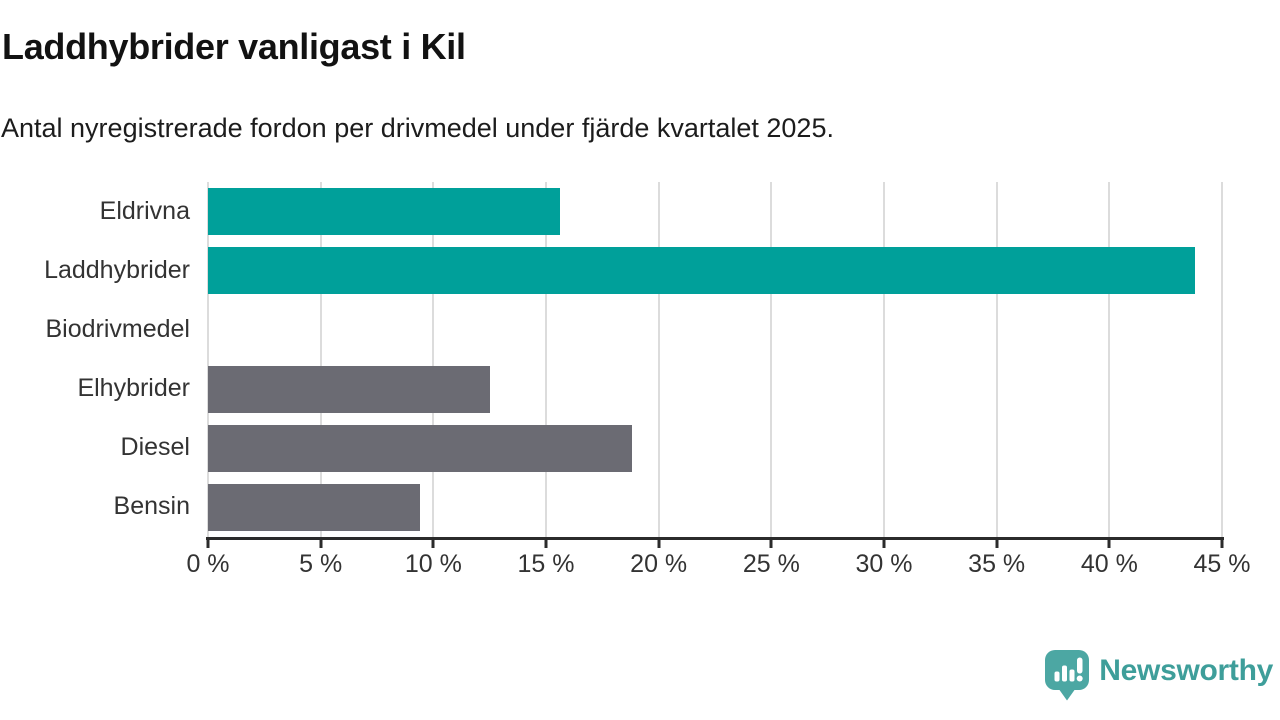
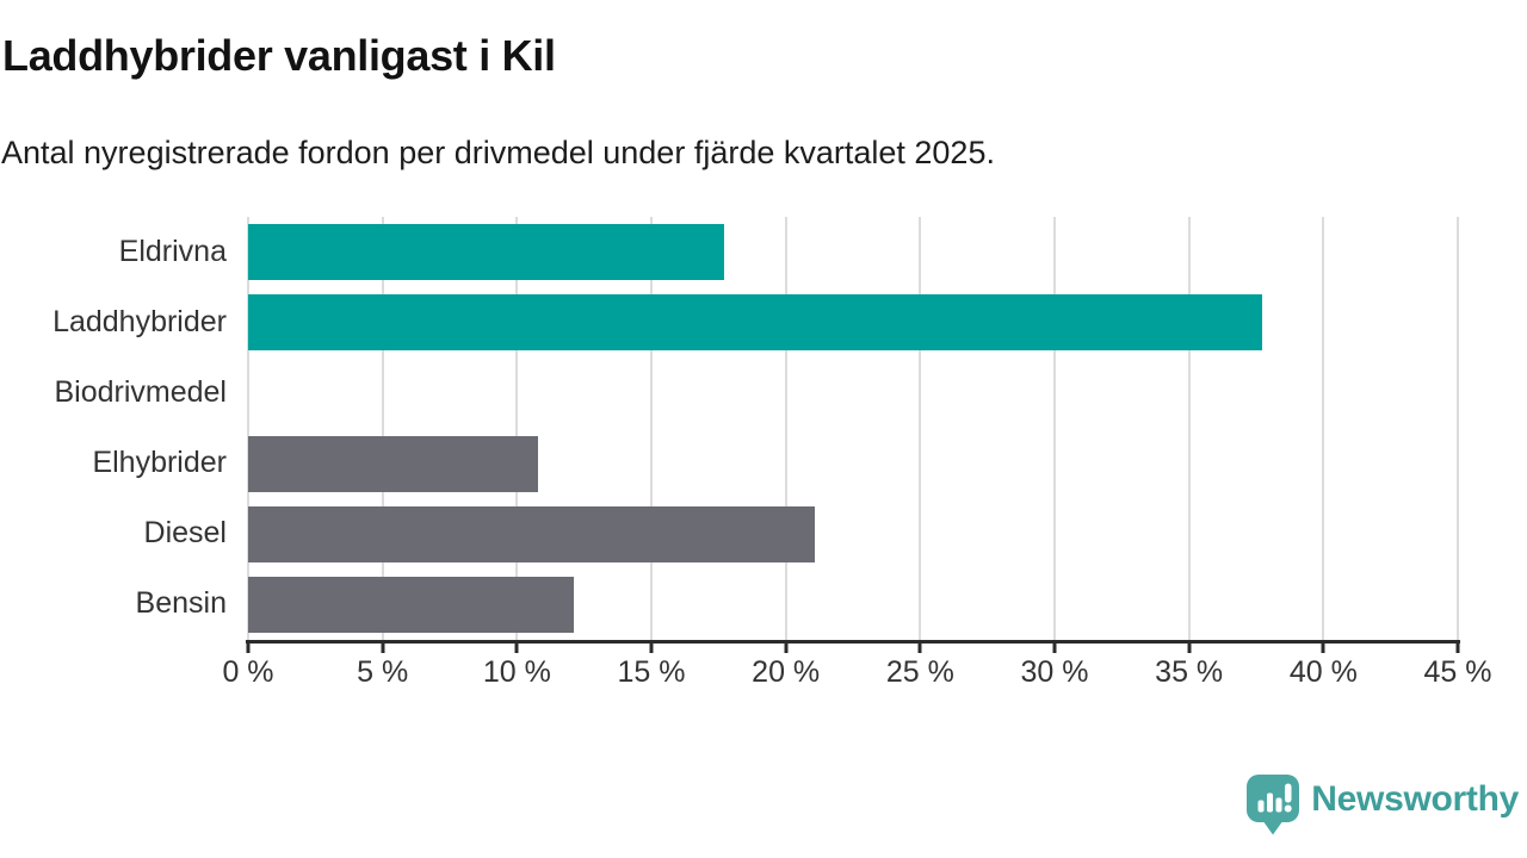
Eldrivna: 15.6% -> 17.7%
Laddhybrider: 43.8% -> 37.7%
Elhybrider: 12.5% -> 10.8%
Diesel: 18.8% -> 21.1%
Bensin: 9.4% -> 12.1%
